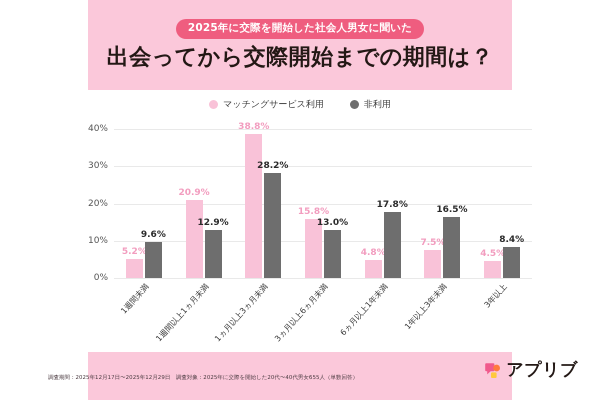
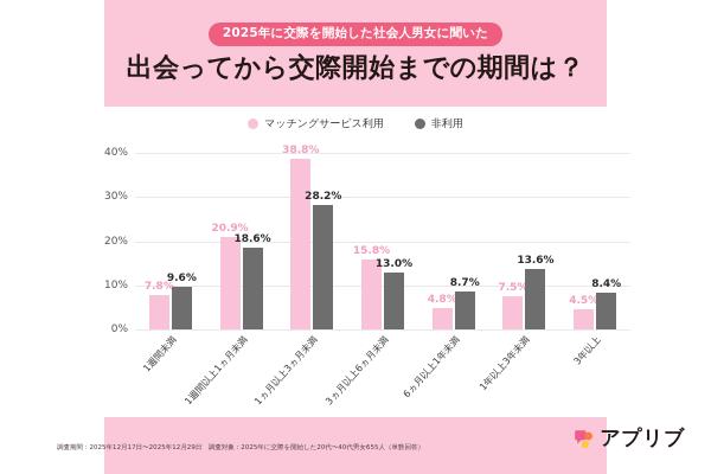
マッチングサービス利用/1週間未満: 5.2% -> 7.8%
非利用/1週間以上1ヵ月未満: 12.9% -> 18.6%
非利用/6ヵ月以上1年未満: 17.8% -> 8.7%
非利用/1年以上3年未満: 16.5% -> 13.6%
